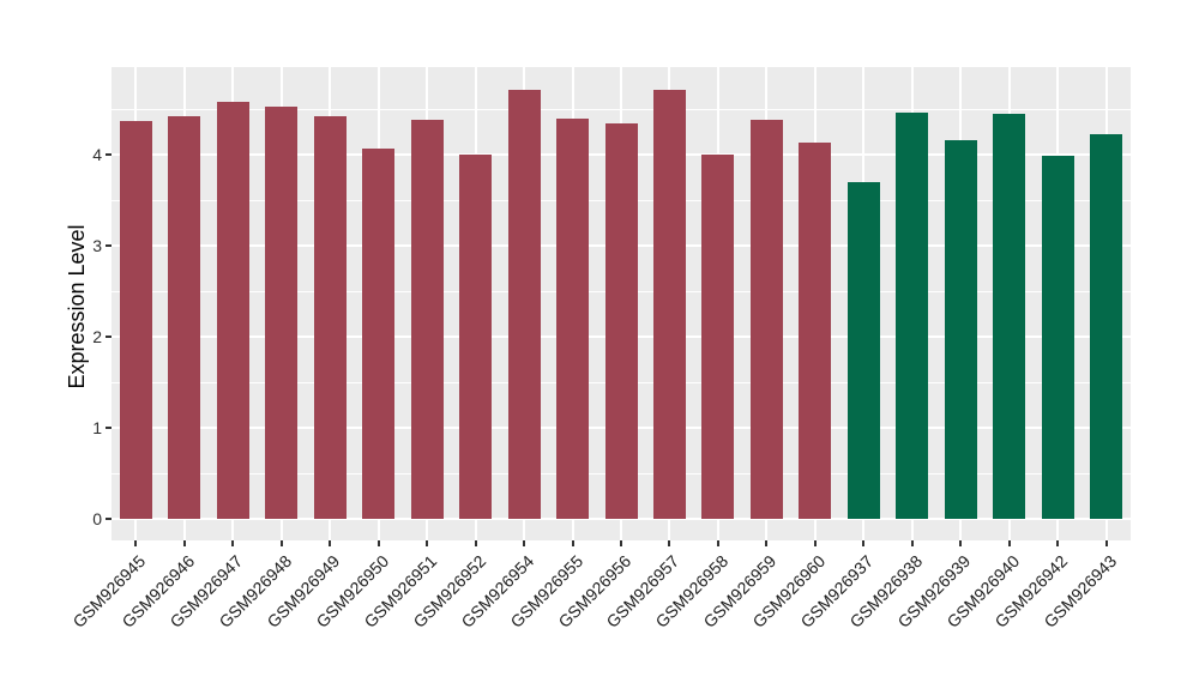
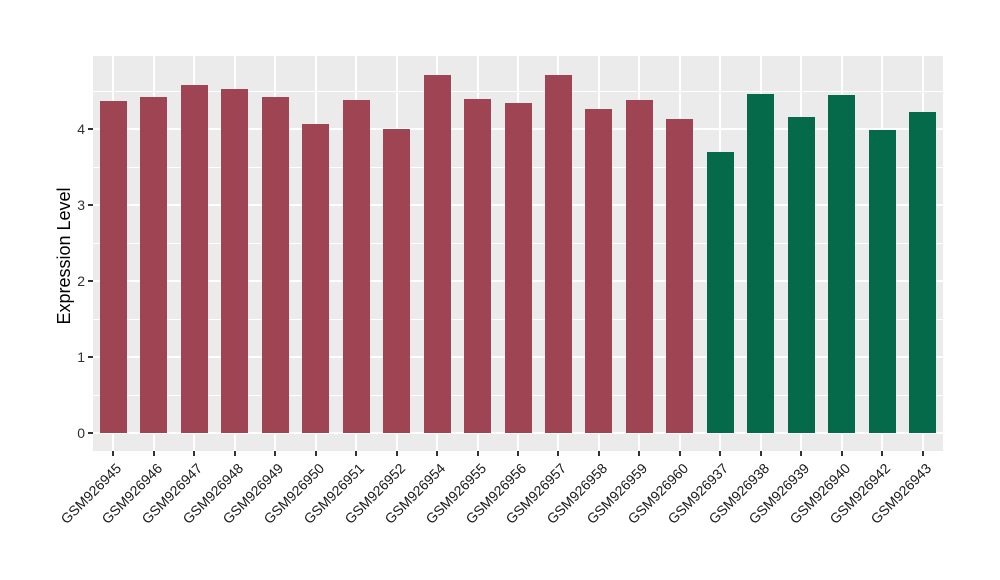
GSM926958: 4.0 -> 4.3
